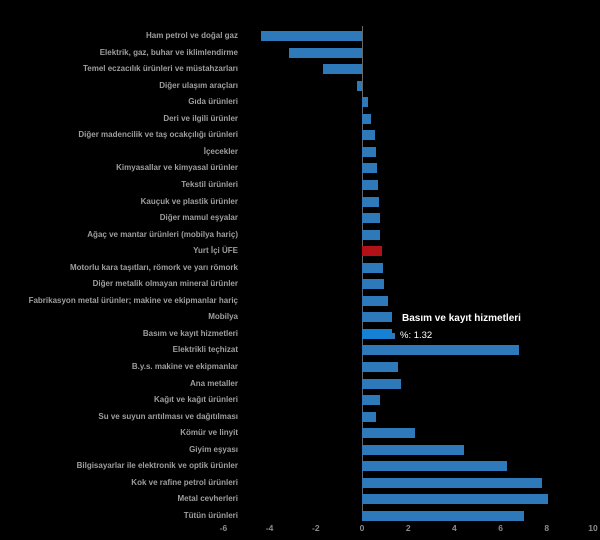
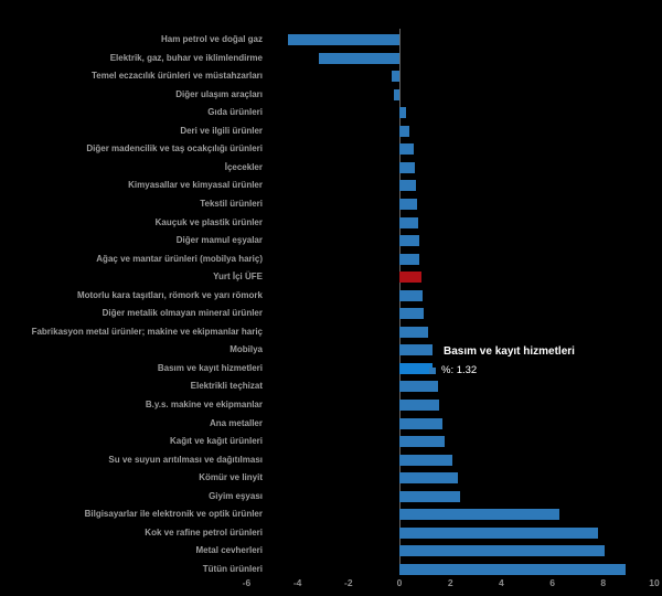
Temel eczacılık ürünleri ve müstahzarları: -1.7 -> -0.3
Elektrikli teçhizat: 6.8 -> 1.5
Kağıt ve kağıt ürünleri: 0.8 -> 1.8
Su ve suyun arıtılması ve dağıtılması: 0.6 -> 2.1
Giyim eşyası: 4.4 -> 2.4
Tütün ürünleri: 7.0 -> 8.9
